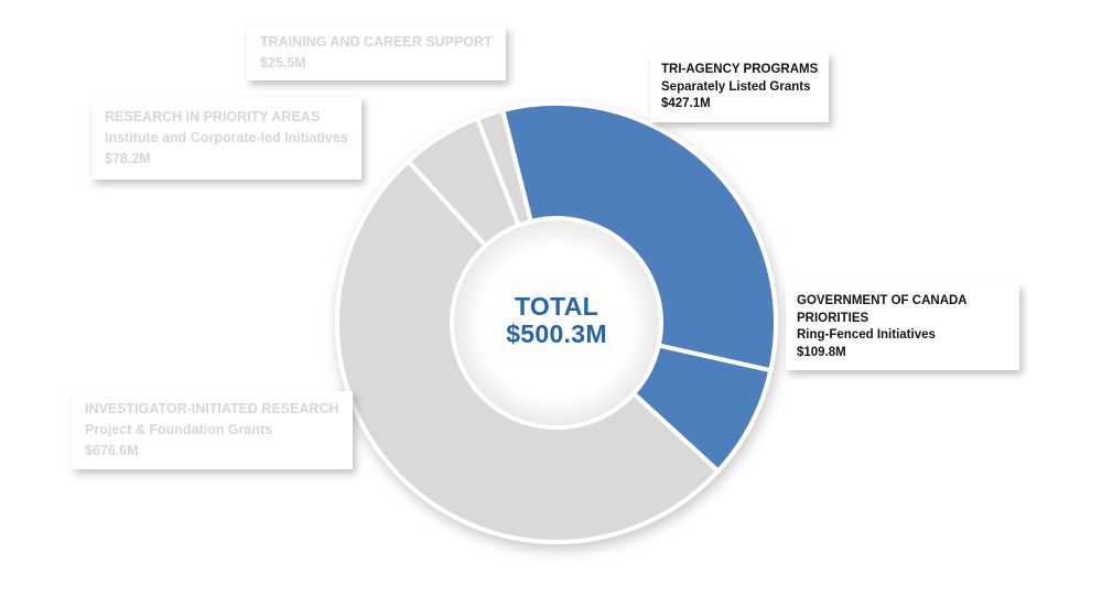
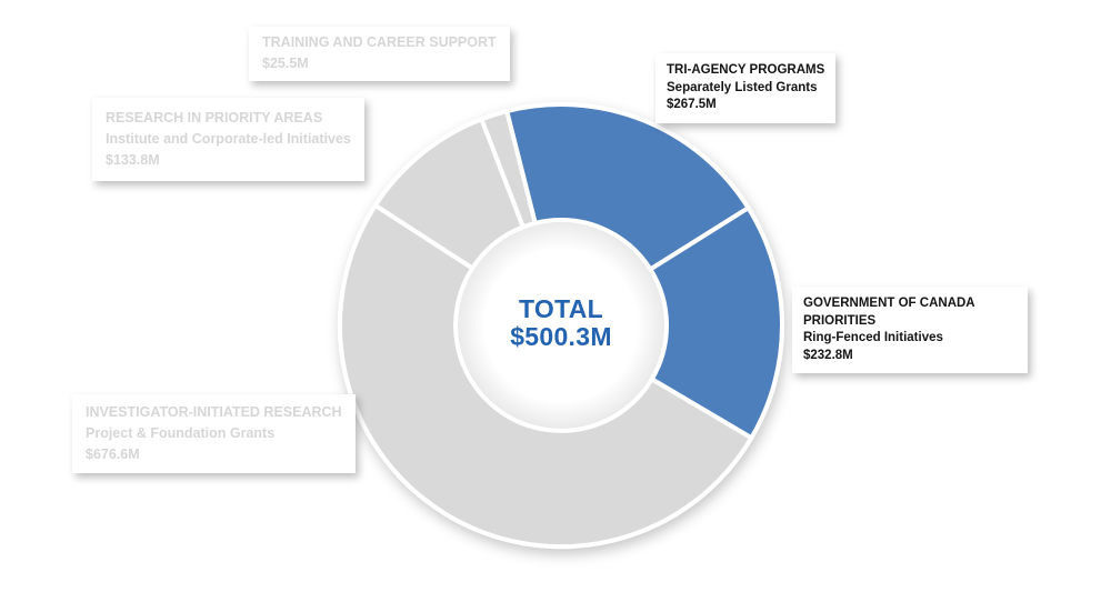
TRI-AGENCY PROGRAMS: $427.1M -> $267.5M
GOVERNMENT OF CANADA PRIORITIES: $109.8M -> $232.8M
RESEARCH IN PRIORITY AREAS: $78.2M -> $133.8M
